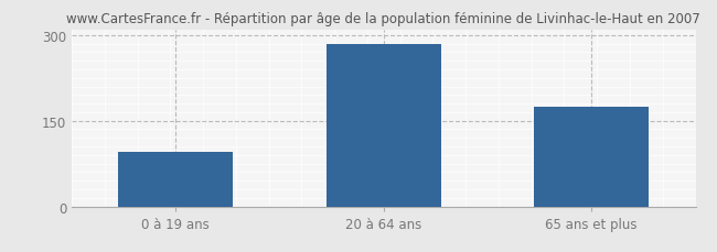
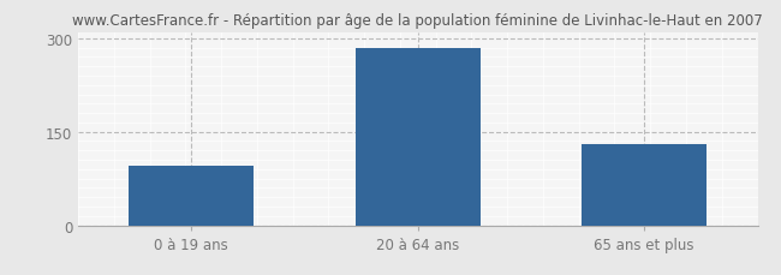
65 ans et plus: 175 -> 130
